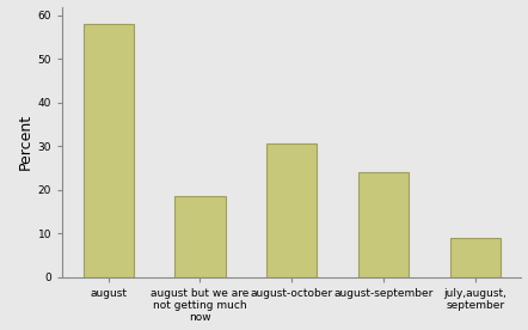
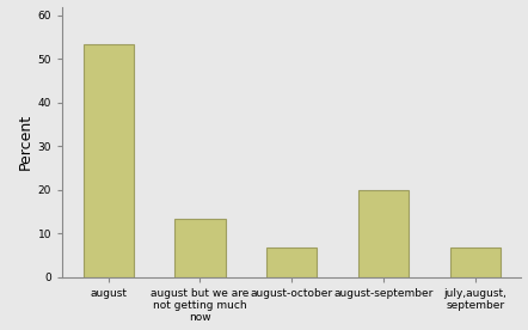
august: 58.0 -> 53.3
august but we are not getting much now: 18.5 -> 13.3
august-october: 30.5 -> 6.7
august-september: 24.0 -> 20.0
july,august, september: 9.0 -> 6.7
